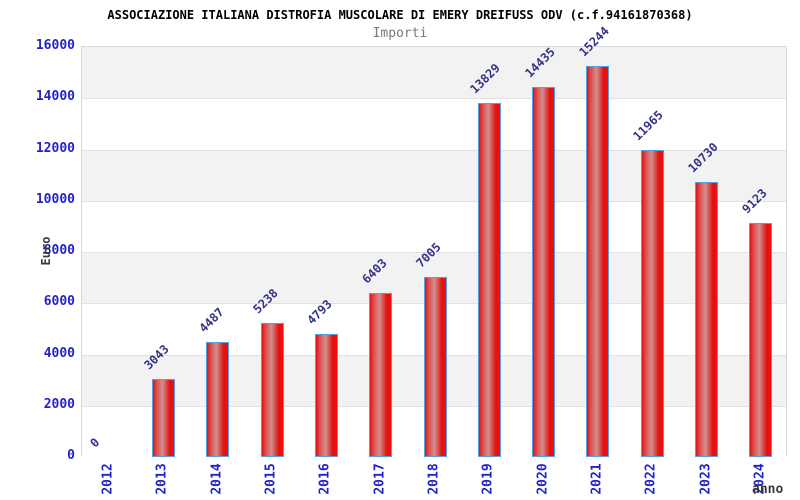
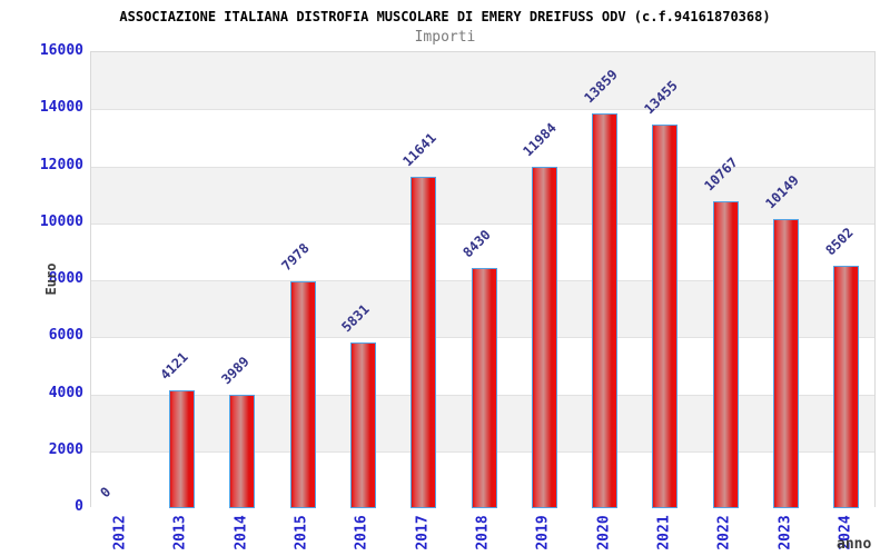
2013: 3043 -> 4121
2014: 4487 -> 3989
2015: 5238 -> 7978
2016: 4793 -> 5831
2017: 6403 -> 11641
2018: 7005 -> 8430
2019: 13829 -> 11984
2020: 14435 -> 13859
2021: 15244 -> 13455
2022: 11965 -> 10767
2023: 10730 -> 10149
2024: 9123 -> 8502
